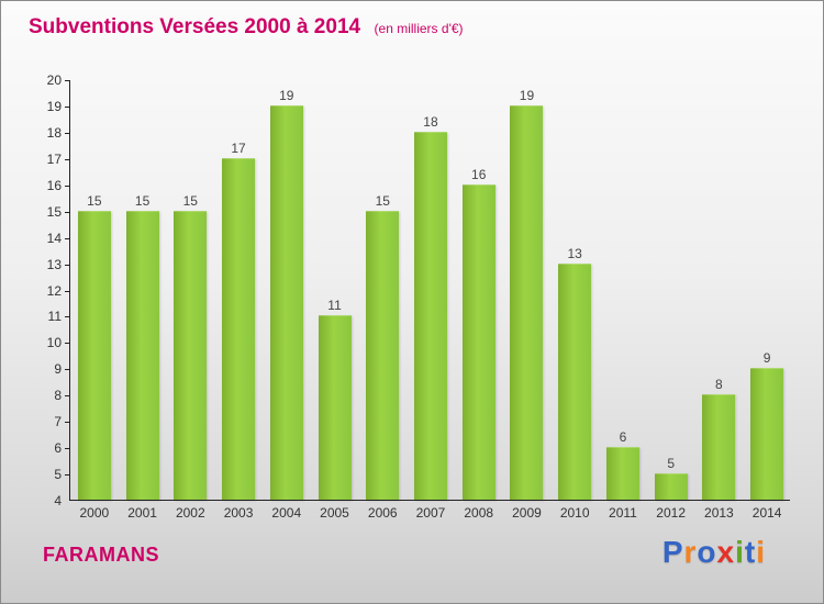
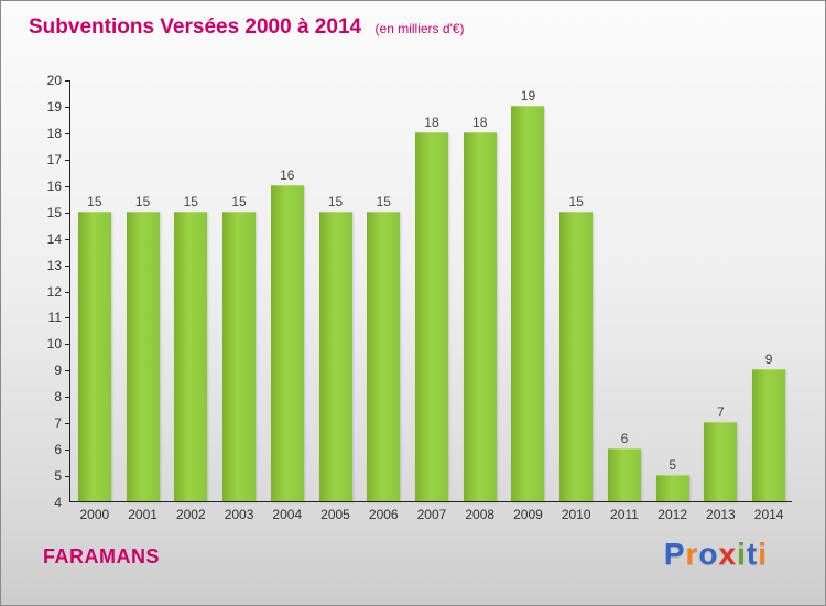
2003: 17 -> 15
2004: 19 -> 16
2005: 11 -> 15
2008: 16 -> 18
2010: 13 -> 15
2013: 8 -> 7
